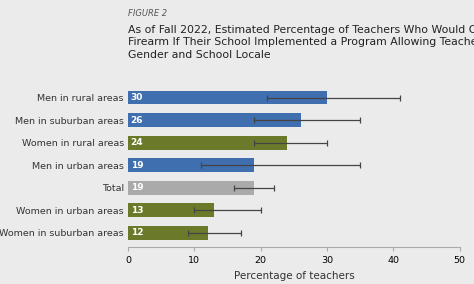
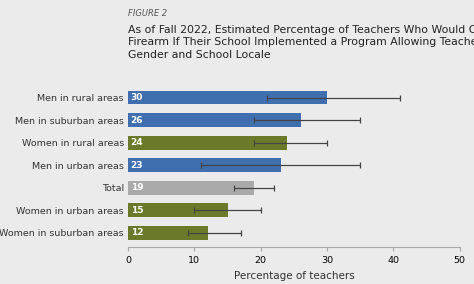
Men in urban areas: 19 -> 23
Women in urban areas: 13 -> 15
